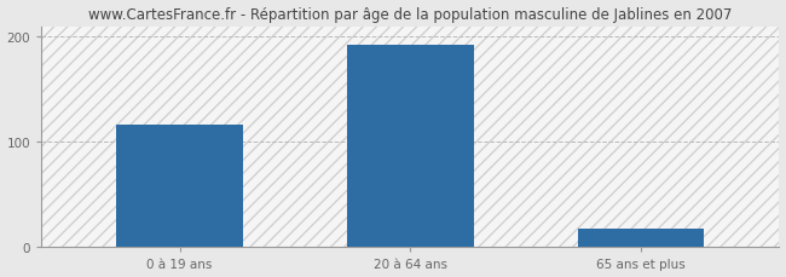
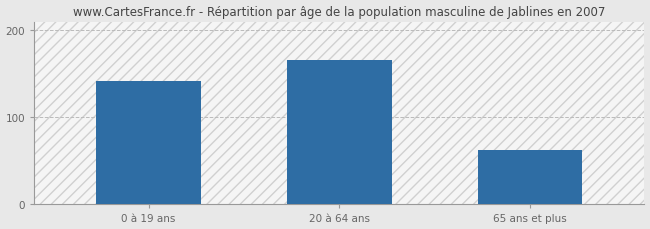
0 à 19 ans: 116 -> 142
20 à 64 ans: 192 -> 166
65 ans et plus: 18 -> 62
